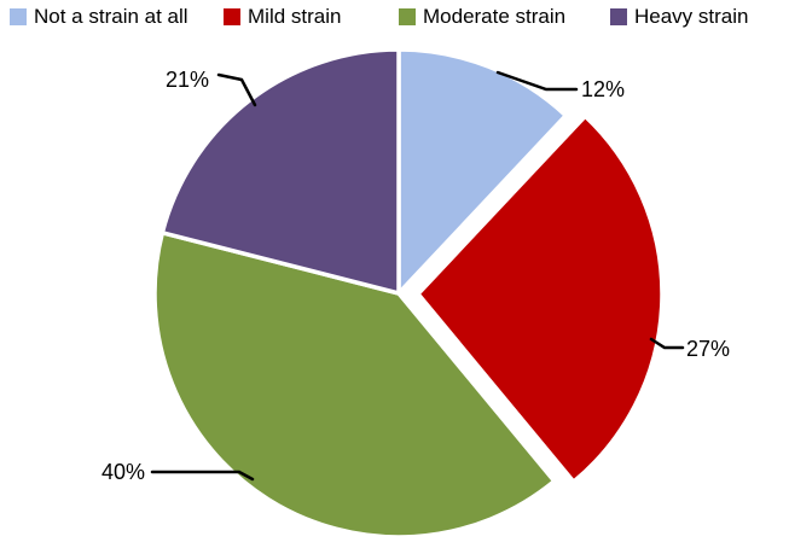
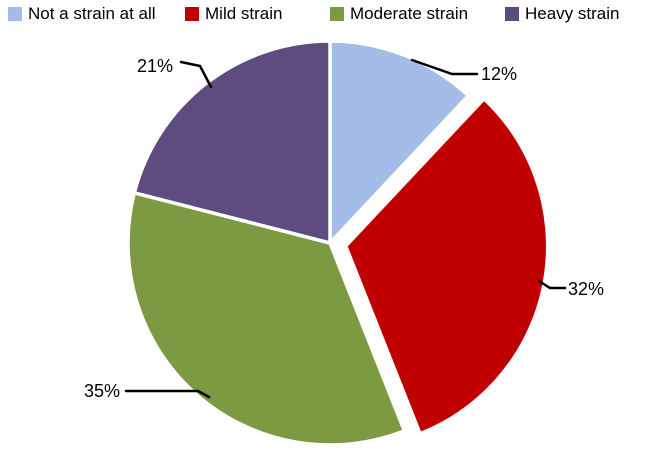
Mild strain: 27% -> 32%
Moderate strain: 40% -> 35%
